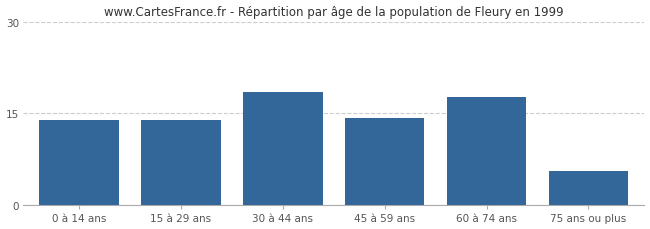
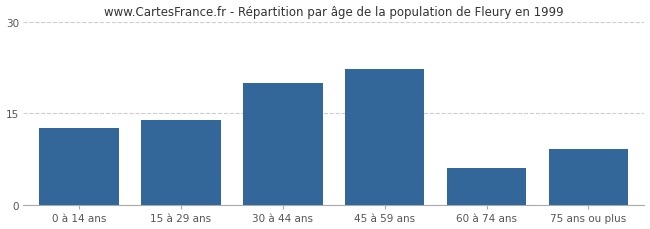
0 à 14 ans: 13.9 -> 12.6
30 à 44 ans: 18.5 -> 20.0
45 à 59 ans: 14.3 -> 22.2
60 à 74 ans: 17.7 -> 6.0
75 ans ou plus: 5.5 -> 9.2
